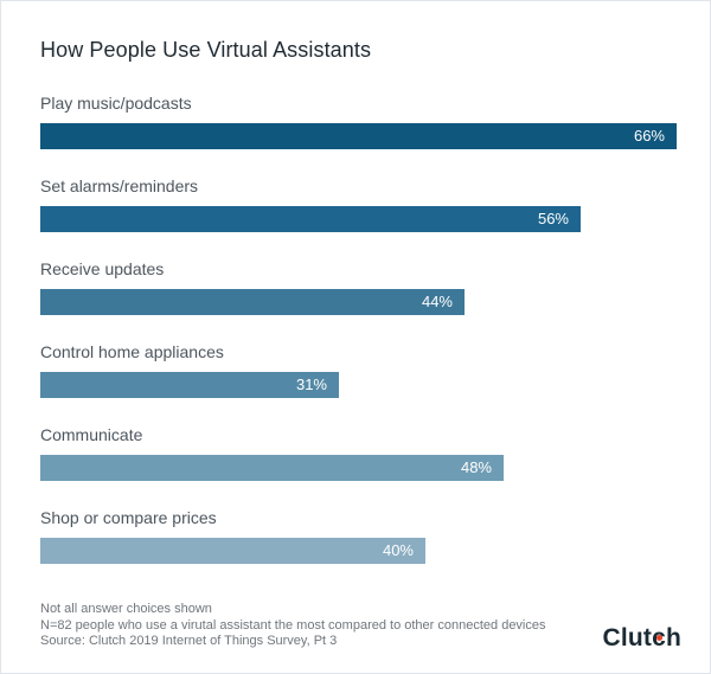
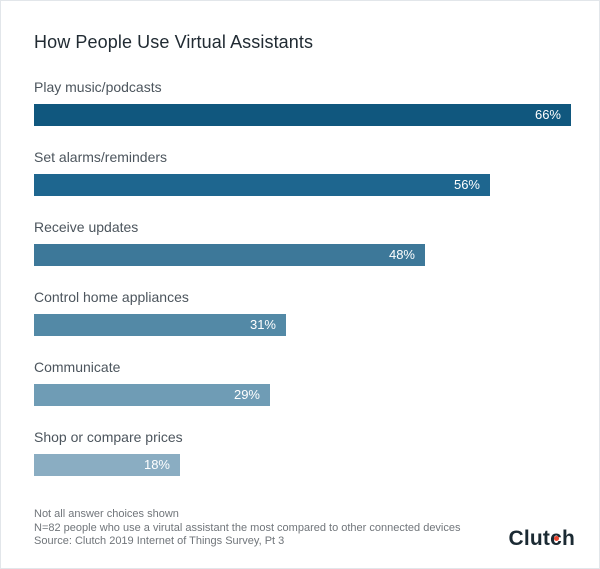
Receive updates: 44% -> 48%
Communicate: 48% -> 29%
Shop or compare prices: 40% -> 18%
